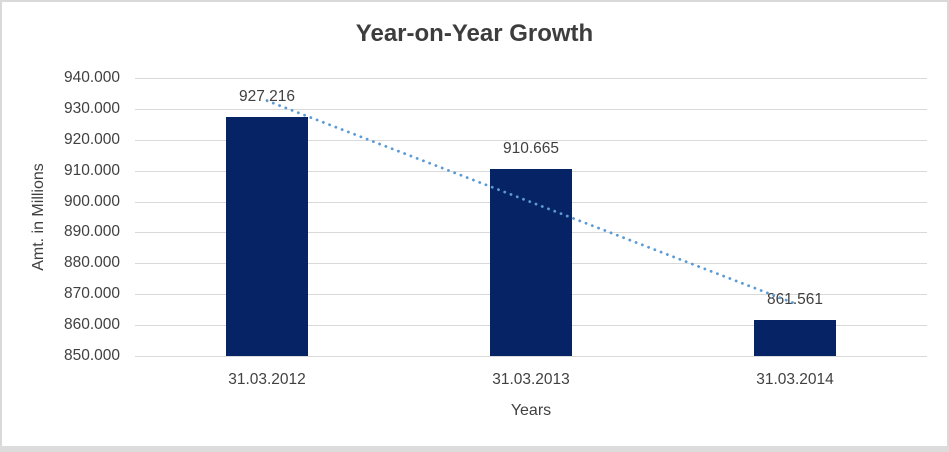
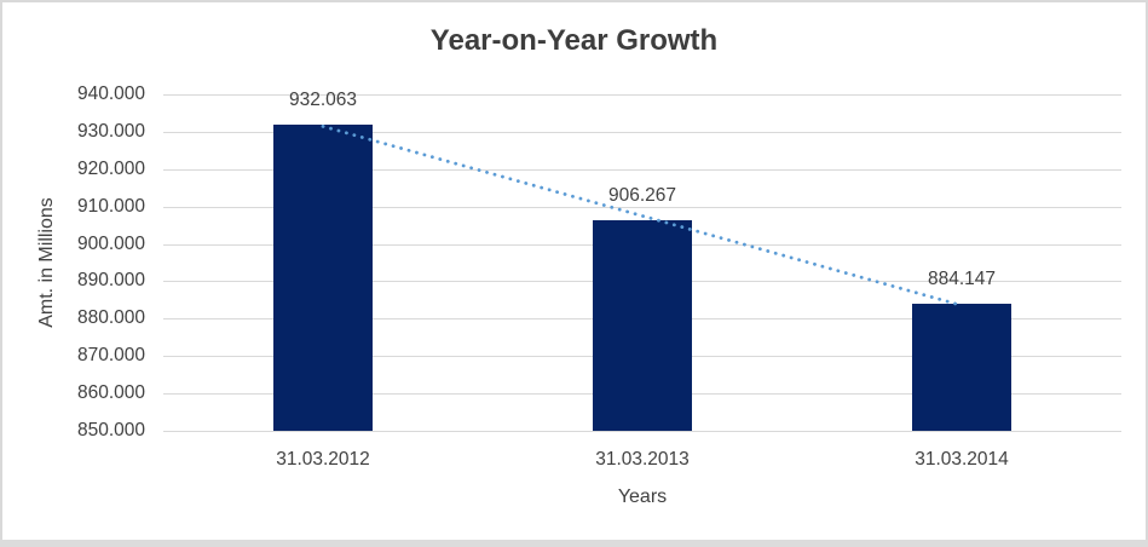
31.03.2012: 927.216 -> 932.063
31.03.2013: 910.665 -> 906.267
31.03.2014: 861.561 -> 884.147
